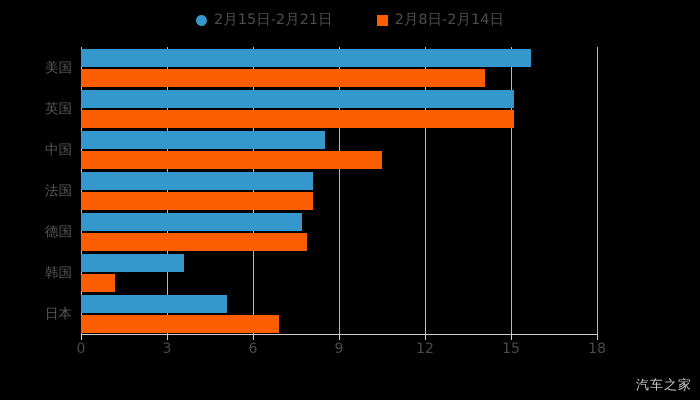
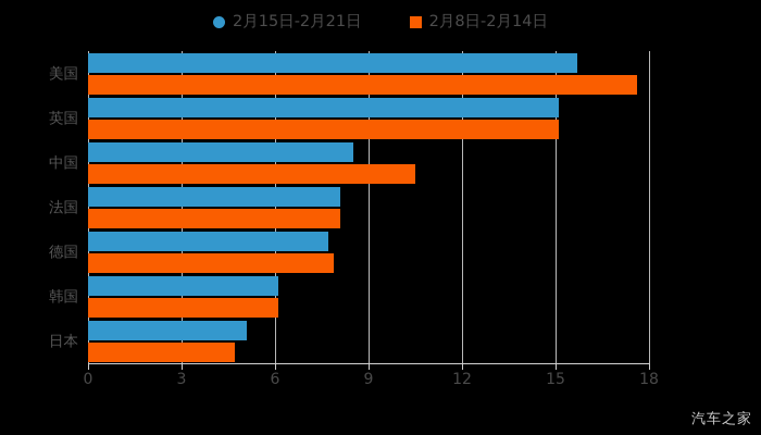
2月8日-2月14日/美国: 14.1 -> 17.6
2月15日-2月21日/韩国: 3.6 -> 6.1
2月8日-2月14日/韩国: 1.2 -> 6.1
2月8日-2月14日/日本: 6.9 -> 4.7
